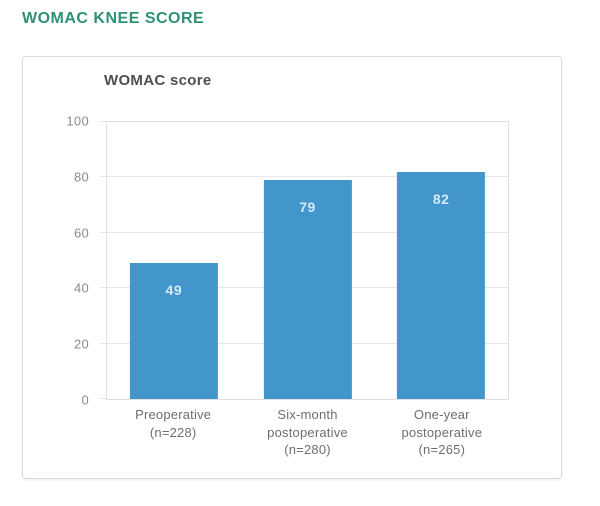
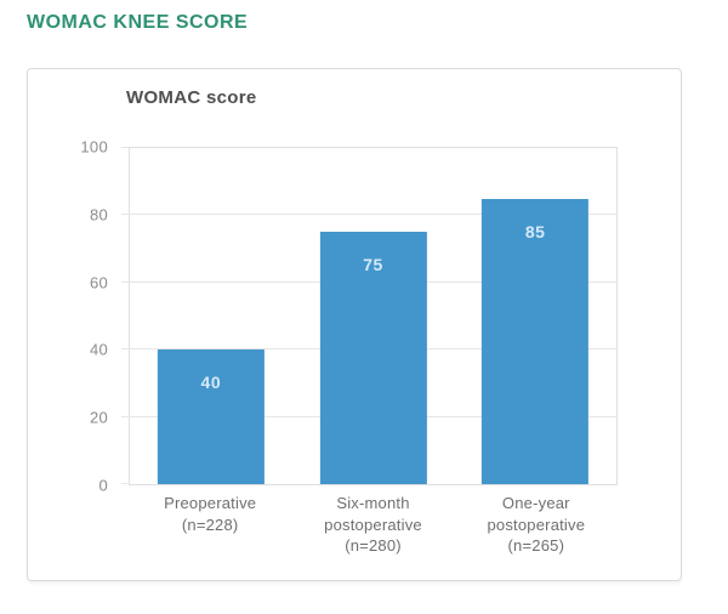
Preoperative (n=228): 49 -> 40
Six-month postoperative (n=280): 79 -> 75
One-year postoperative (n=265): 82 -> 85
